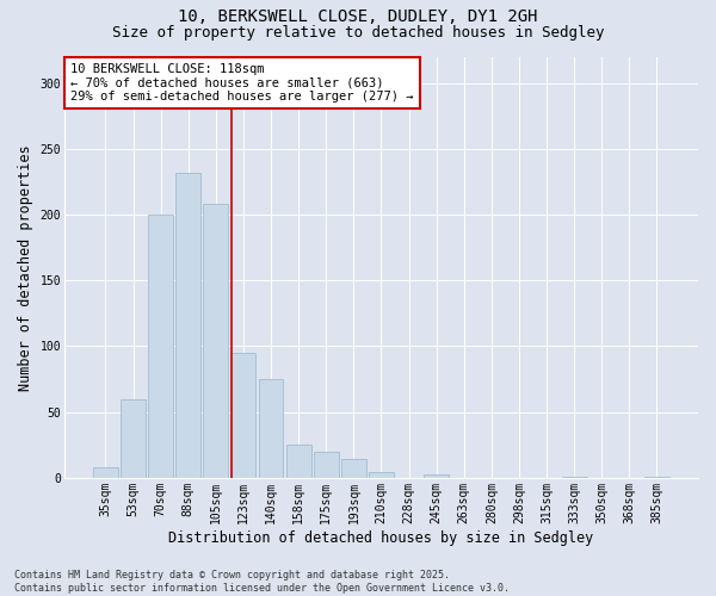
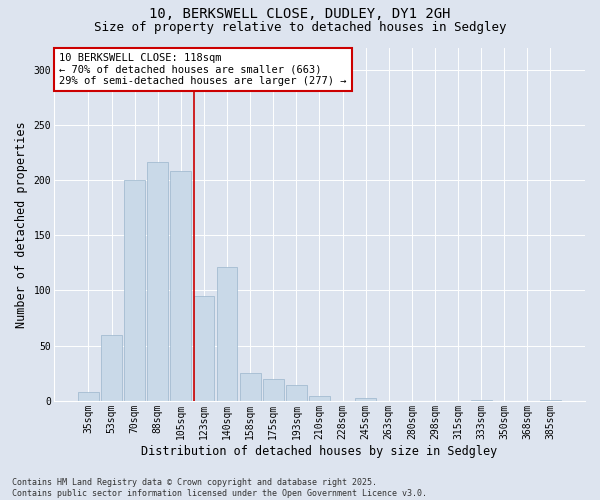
88sqm: 232 -> 216
140sqm: 75 -> 121
